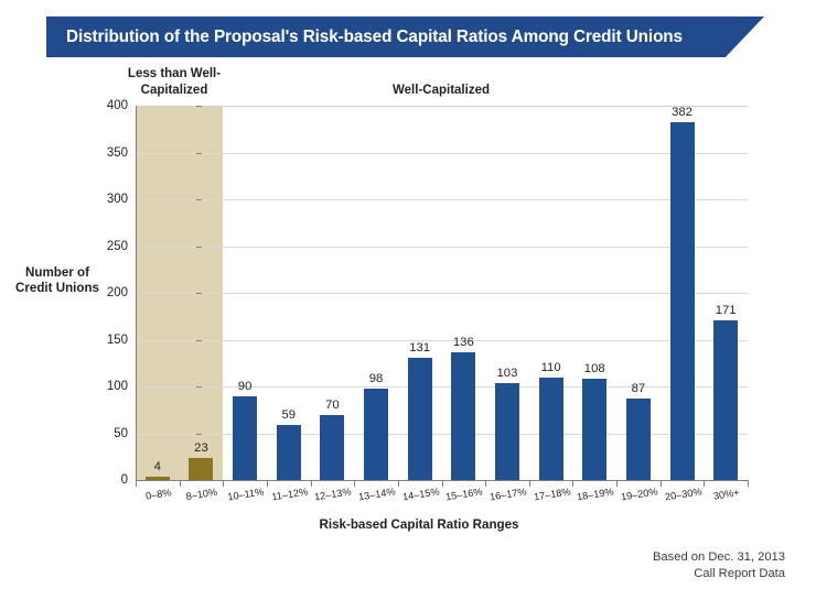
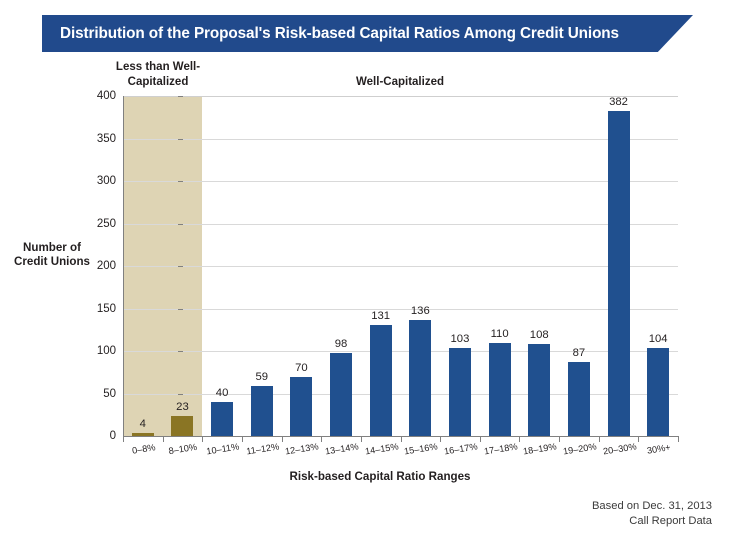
10–11%: 90 -> 40
30%+: 171 -> 104
